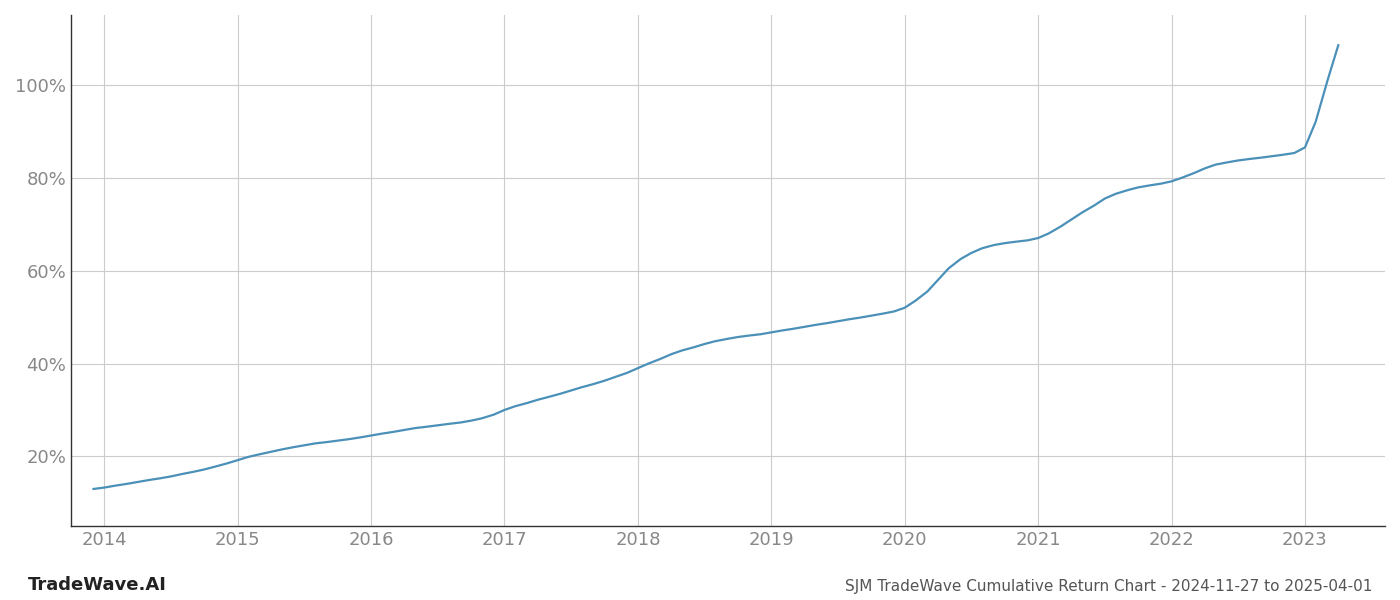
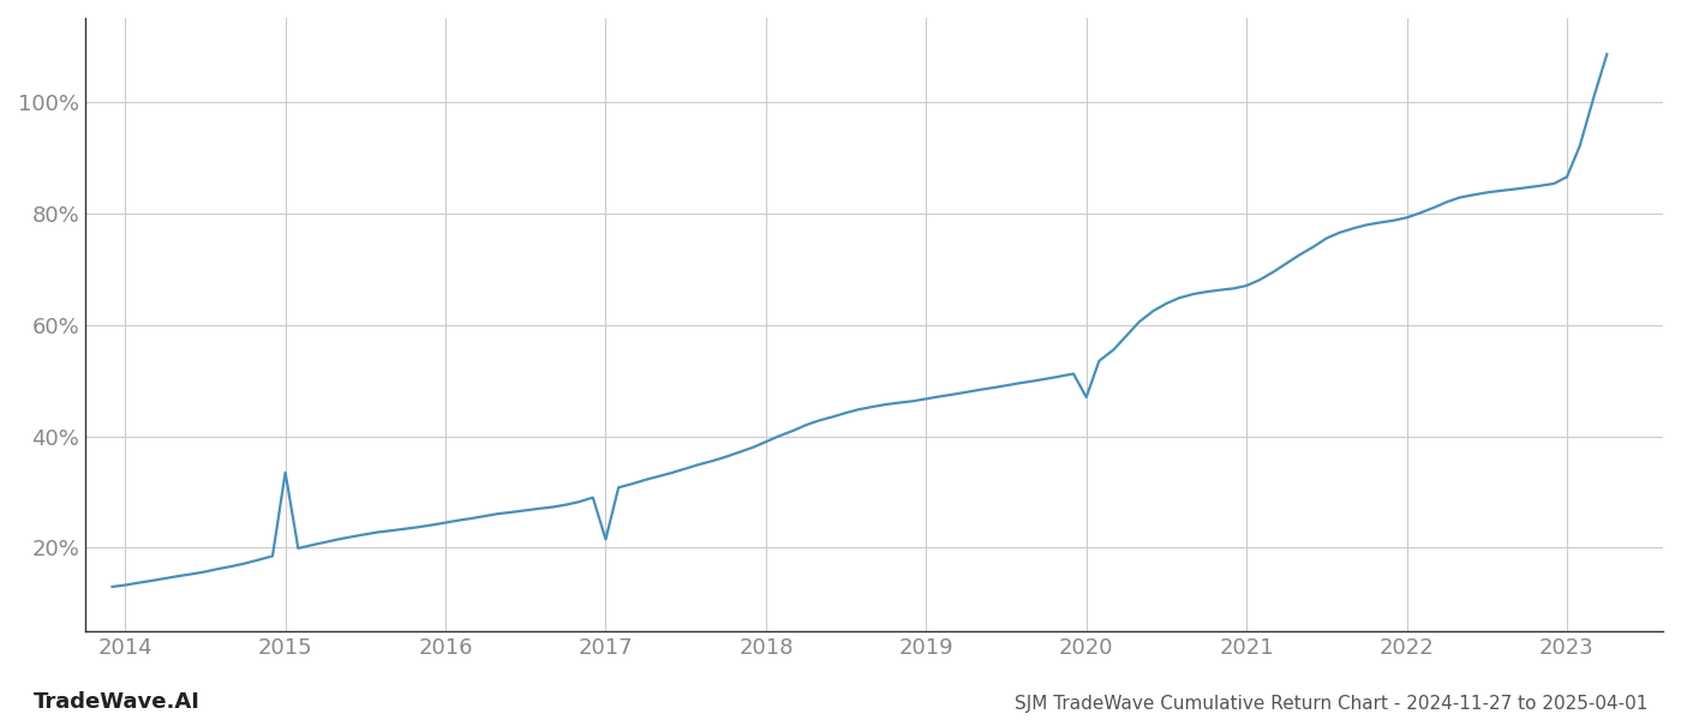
2015: 19.2% -> 33.5%
2017: 30.0% -> 21.5%
2020: 52.0% -> 47.0%
